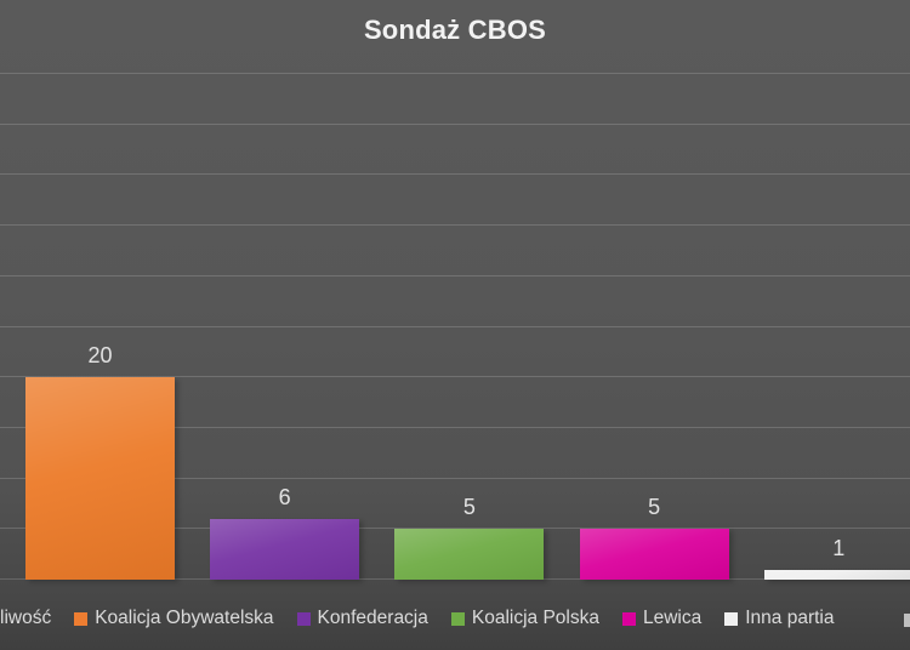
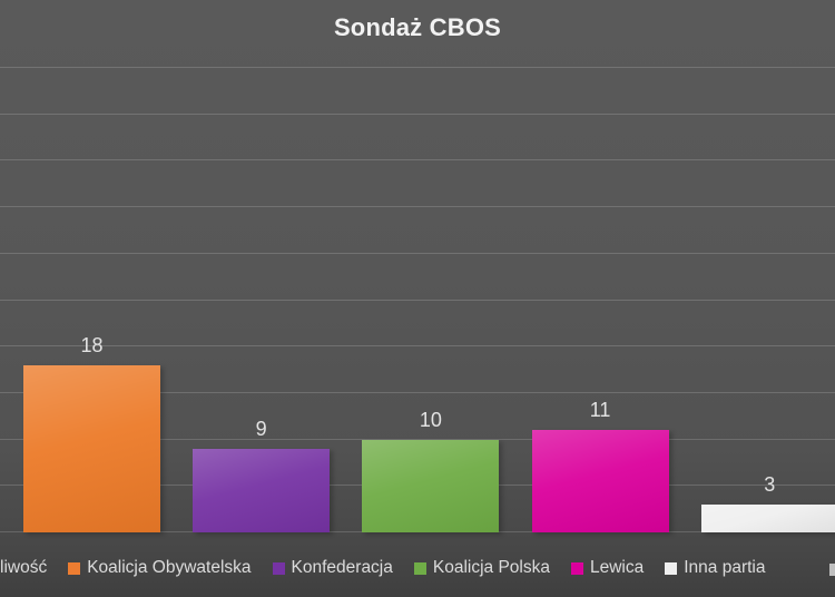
Koalicja Obywatelska: 20 -> 18
Konfederacja: 6 -> 9
Koalicja Polska: 5 -> 10
Lewica: 5 -> 11
Inna partia: 1 -> 3
